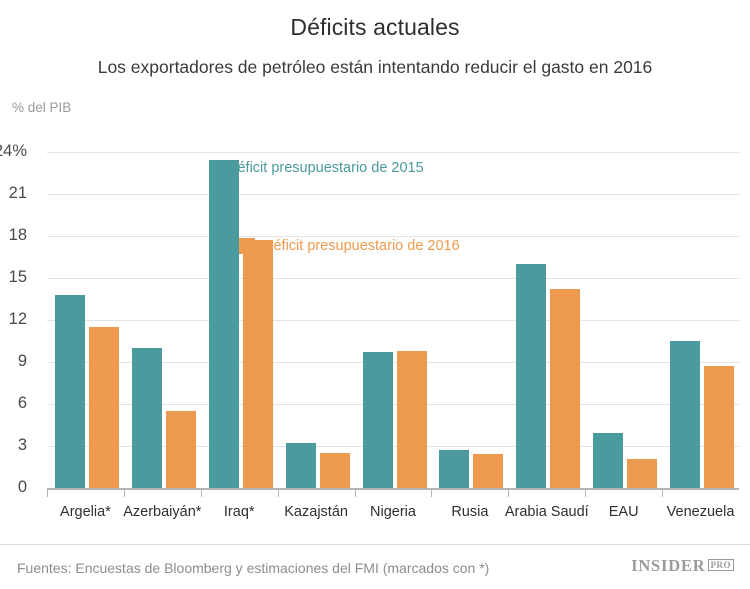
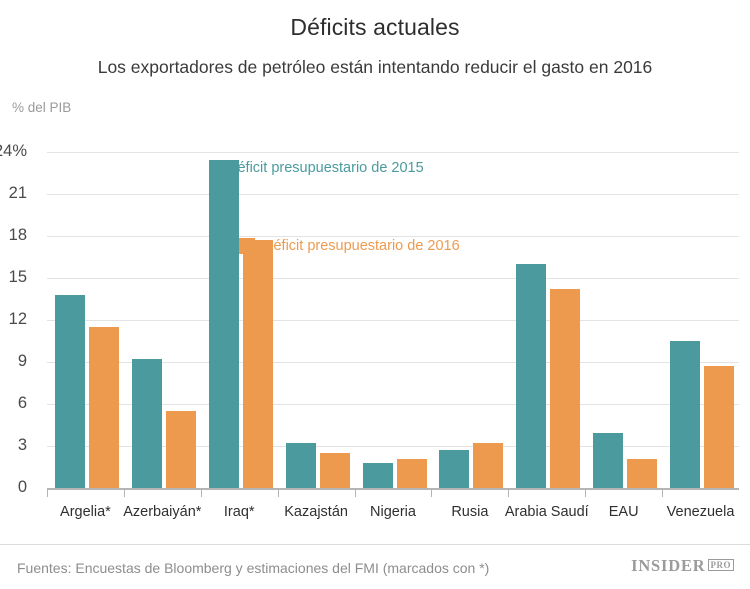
Déficit presupuestario de 2015/Azerbaiyán*: 10.0% -> 9.2%
Déficit presupuestario de 2015/Nigeria: 9.7% -> 1.8%
Déficit presupuestario de 2016/Nigeria: 9.8% -> 2.1%
Déficit presupuestario de 2016/Rusia: 2.4% -> 3.2%
